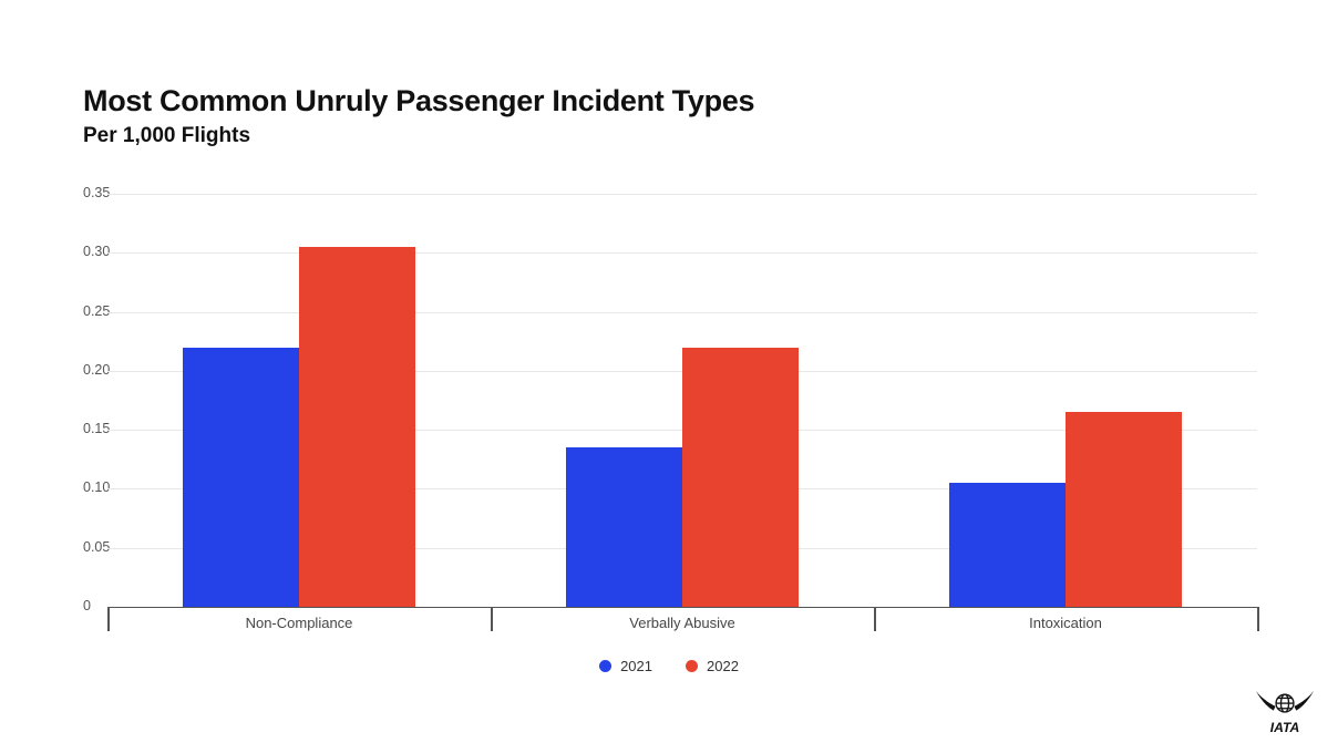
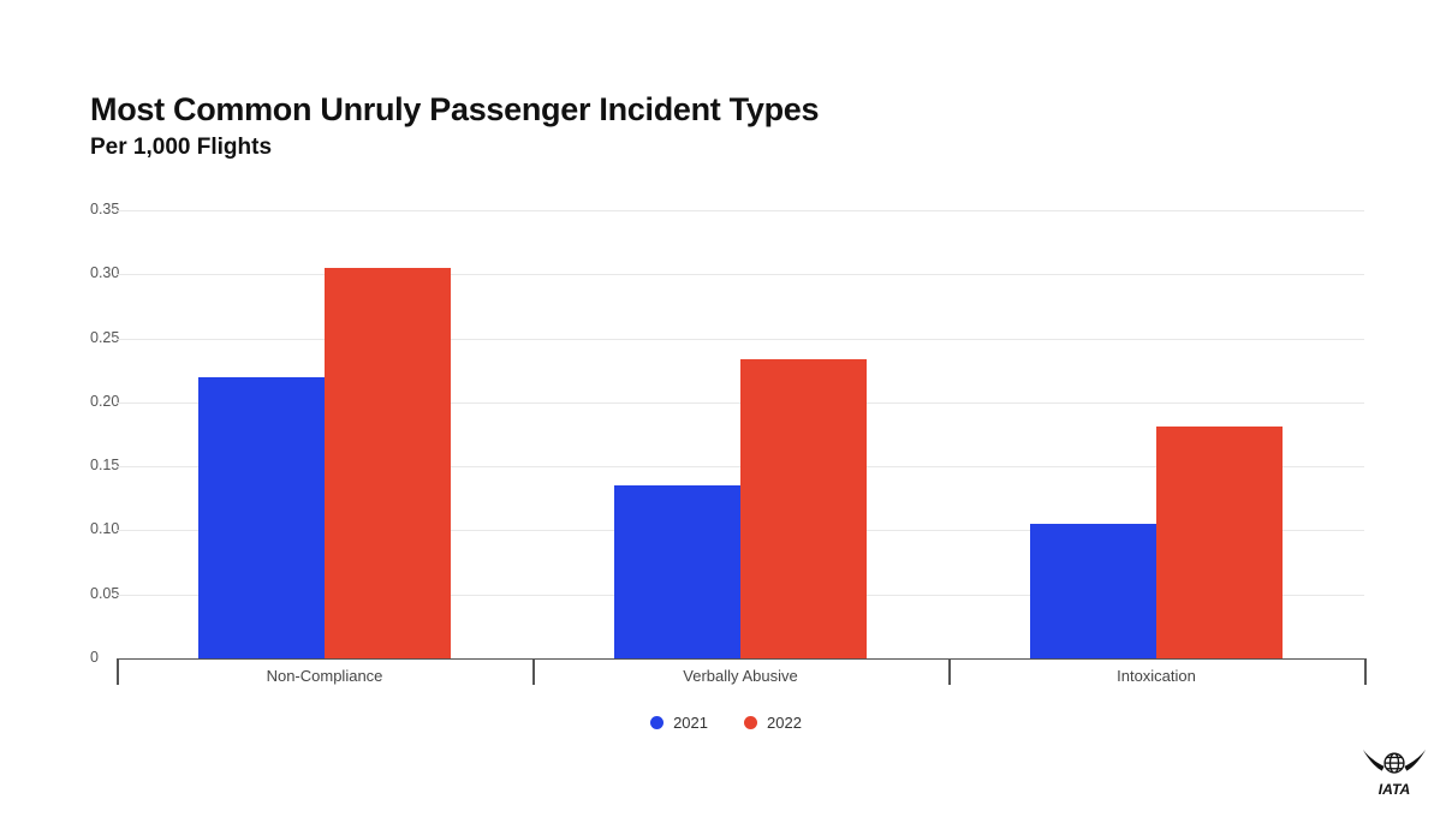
2022/Verbally Abusive: 0.220 -> 0.234
2022/Intoxication: 0.165 -> 0.181
